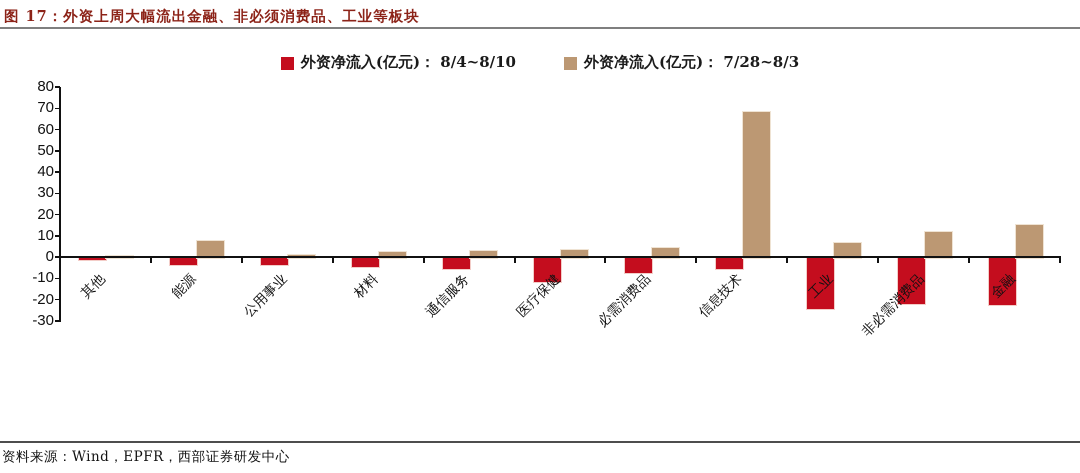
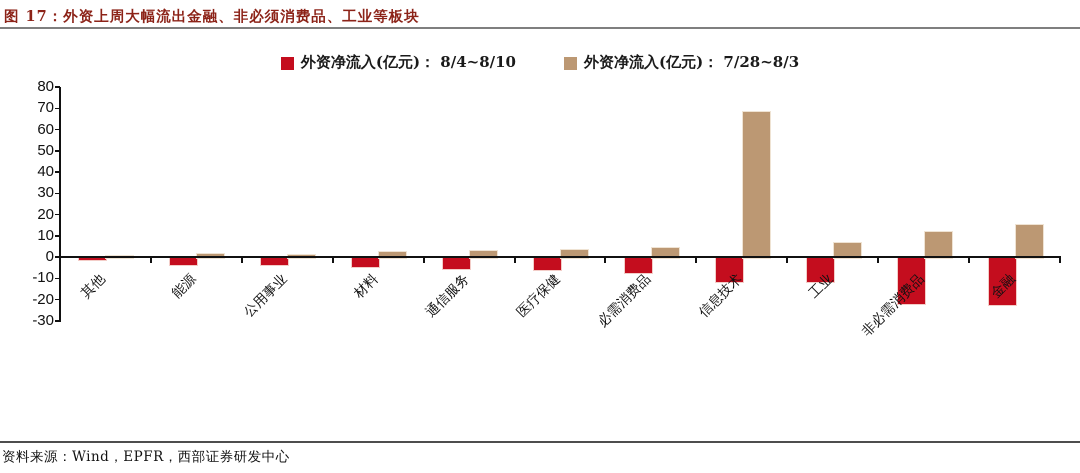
外资净流入(亿元)： 7/28~8/3/能源: 8 -> 2
外资净流入(亿元)： 8/4~8/10/医疗保健: -11 -> -6
外资净流入(亿元)： 8/4~8/10/信息技术: -5 -> -11
外资净流入(亿元)： 8/4~8/10/工业: -24 -> -11
